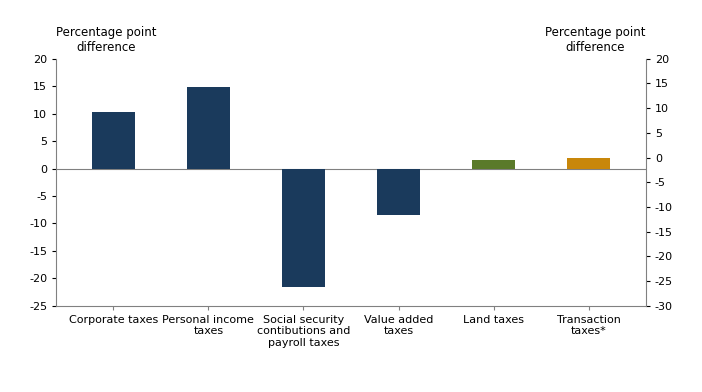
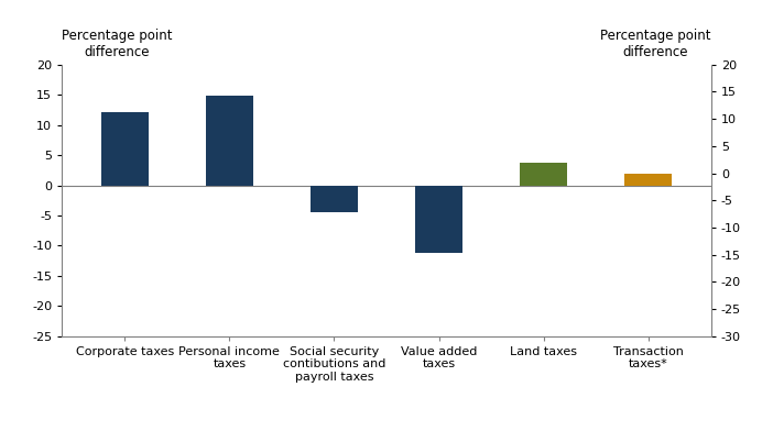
Corporate taxes: 10.3 -> 12.2
Social security contibutions and payroll taxes: -21.5 -> -4.4
Value added taxes: -8.5 -> -11.2
Land taxes: 1.6 -> 3.8
